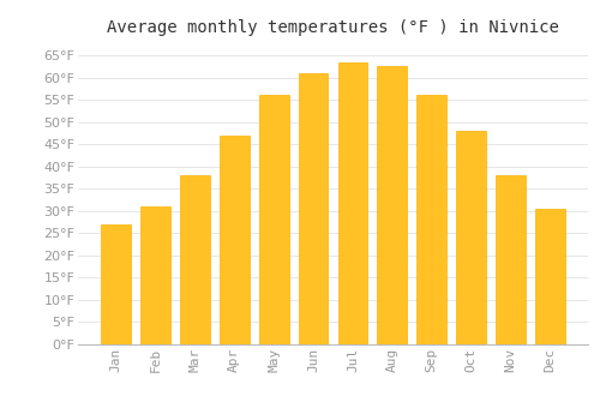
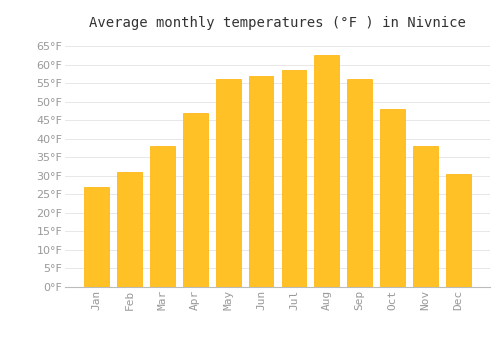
Jun: 61.0°F -> 57.0°F
Jul: 63.5°F -> 58.5°F
